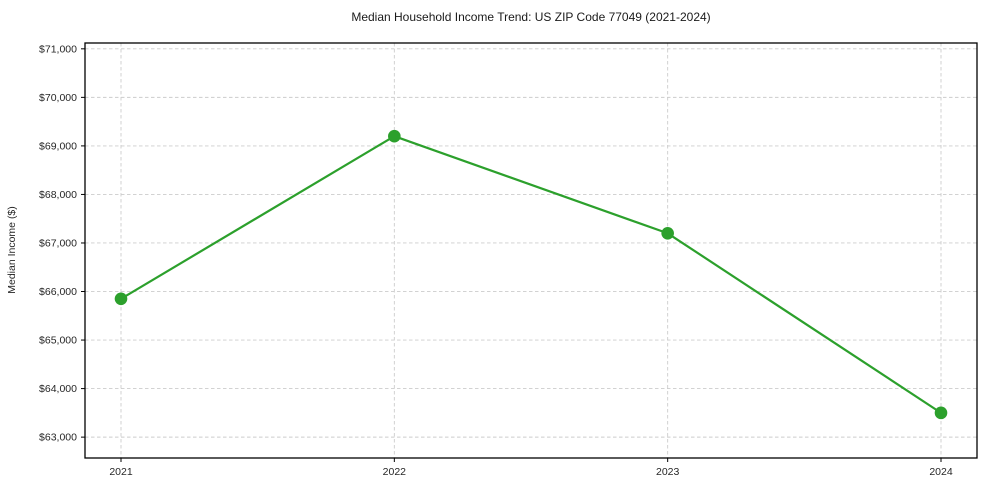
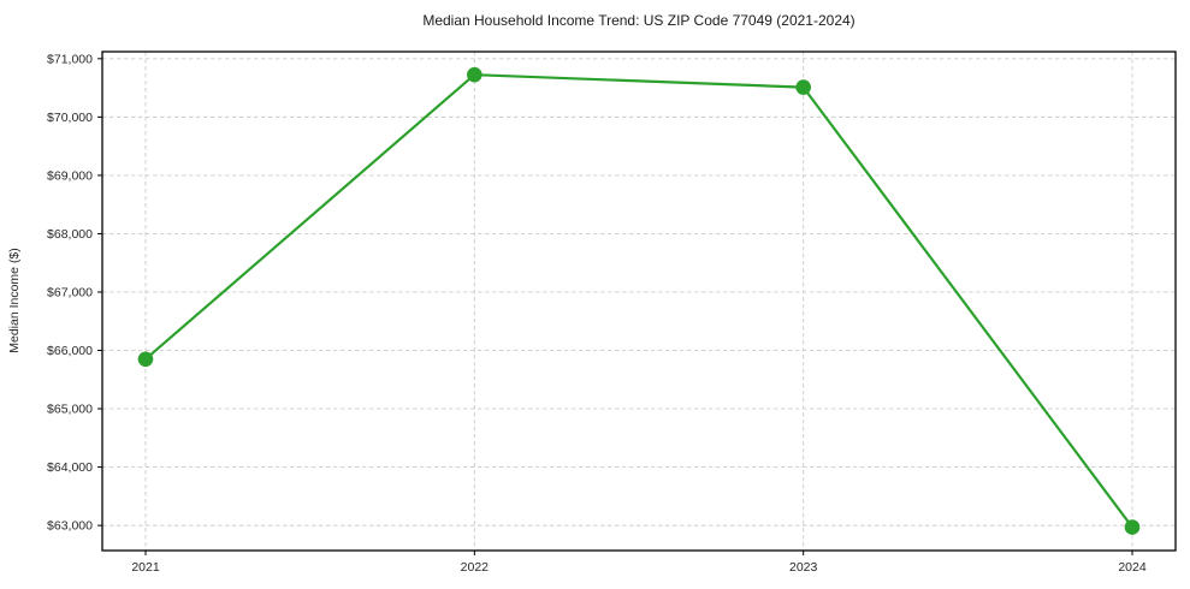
2022: $69200 -> $70700
2023: $67200 -> $70500
2024: $63500 -> $63000
